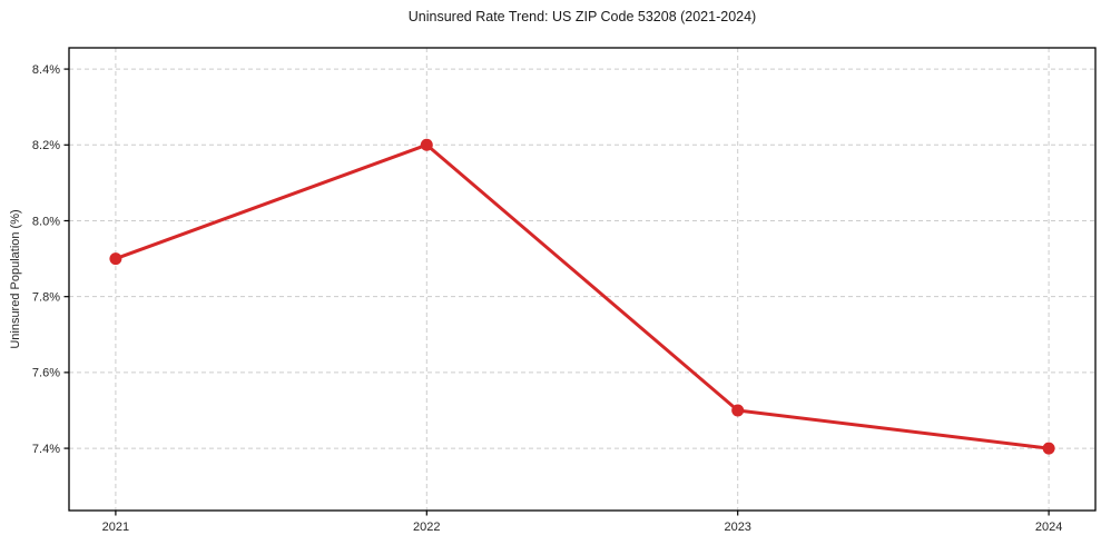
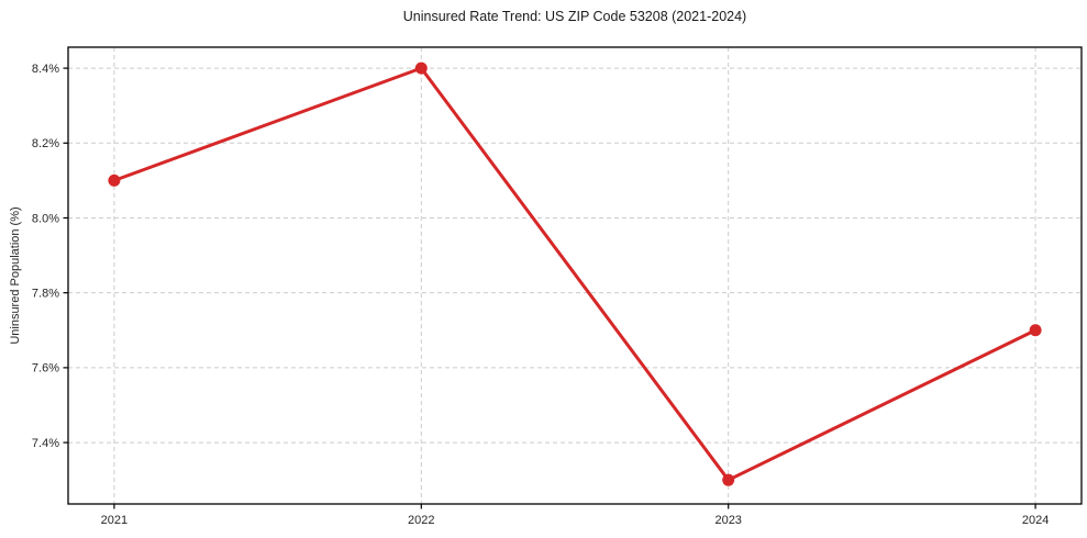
2021: 7.9% -> 8.1%
2022: 8.2% -> 8.4%
2023: 7.5% -> 7.3%
2024: 7.4% -> 7.7%
